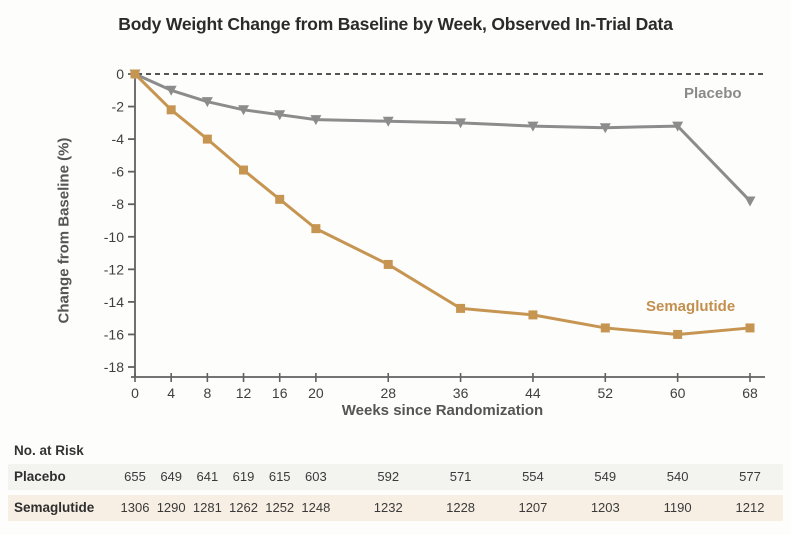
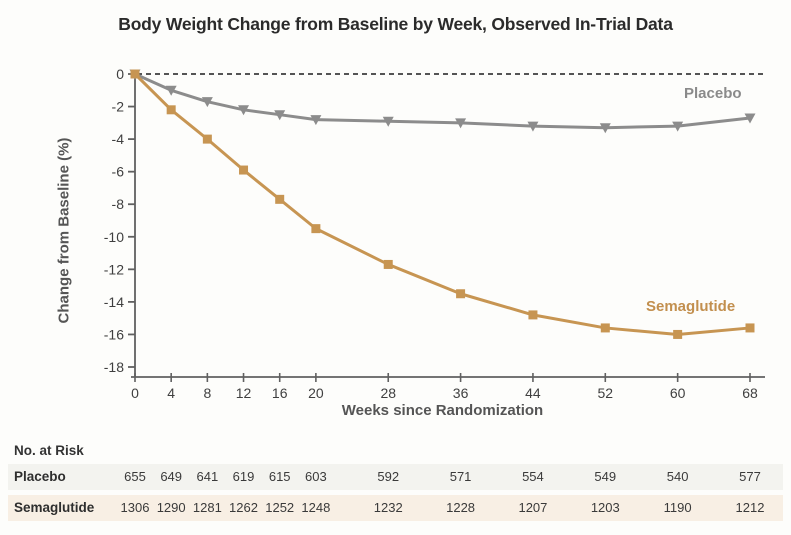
Semaglutide/36: -14.4 -> -13.5
Placebo/68: -7.8 -> -2.7
